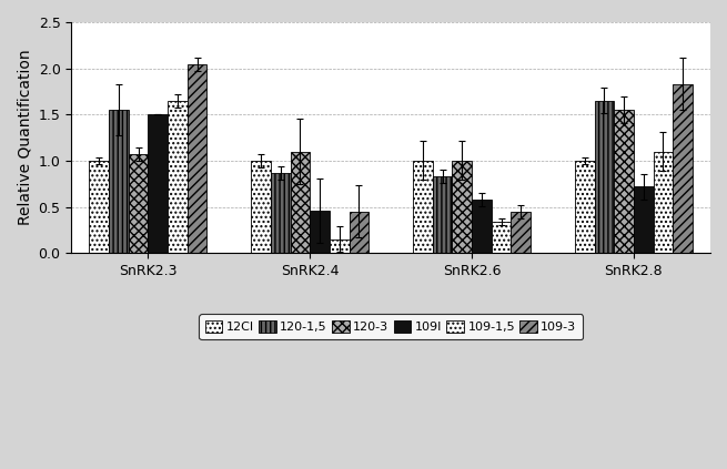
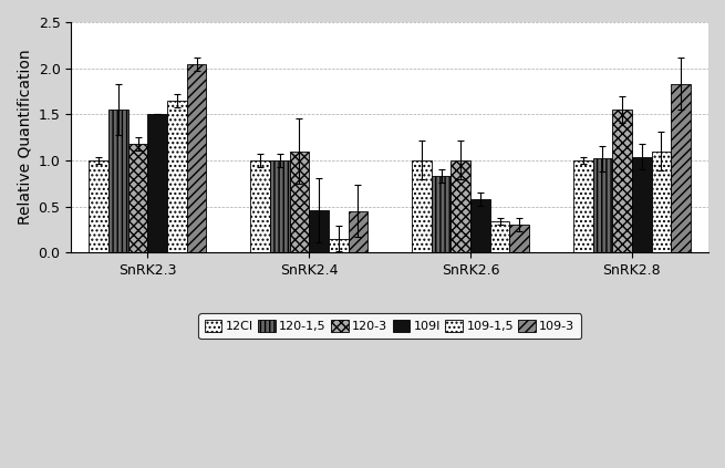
120-3/SnRK2.3: 1.07 -> 1.18
120-1,5/SnRK2.4: 0.87 -> 1.00
109-3/SnRK2.6: 0.45 -> 0.30
120-1,5/SnRK2.8: 1.65 -> 1.02
109I/SnRK2.8: 0.72 -> 1.04
